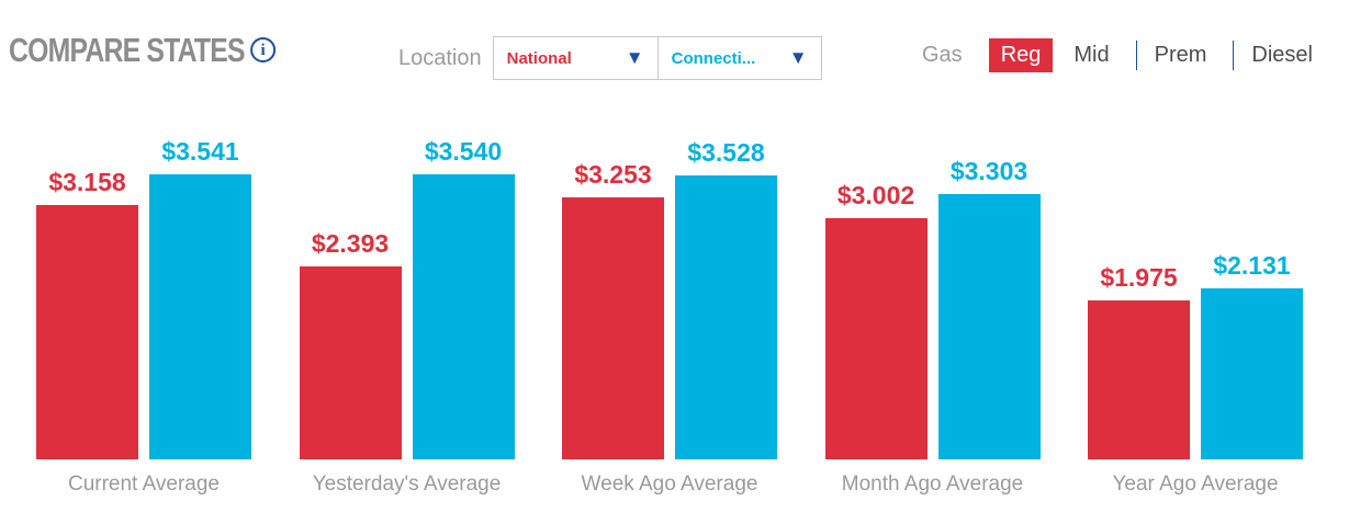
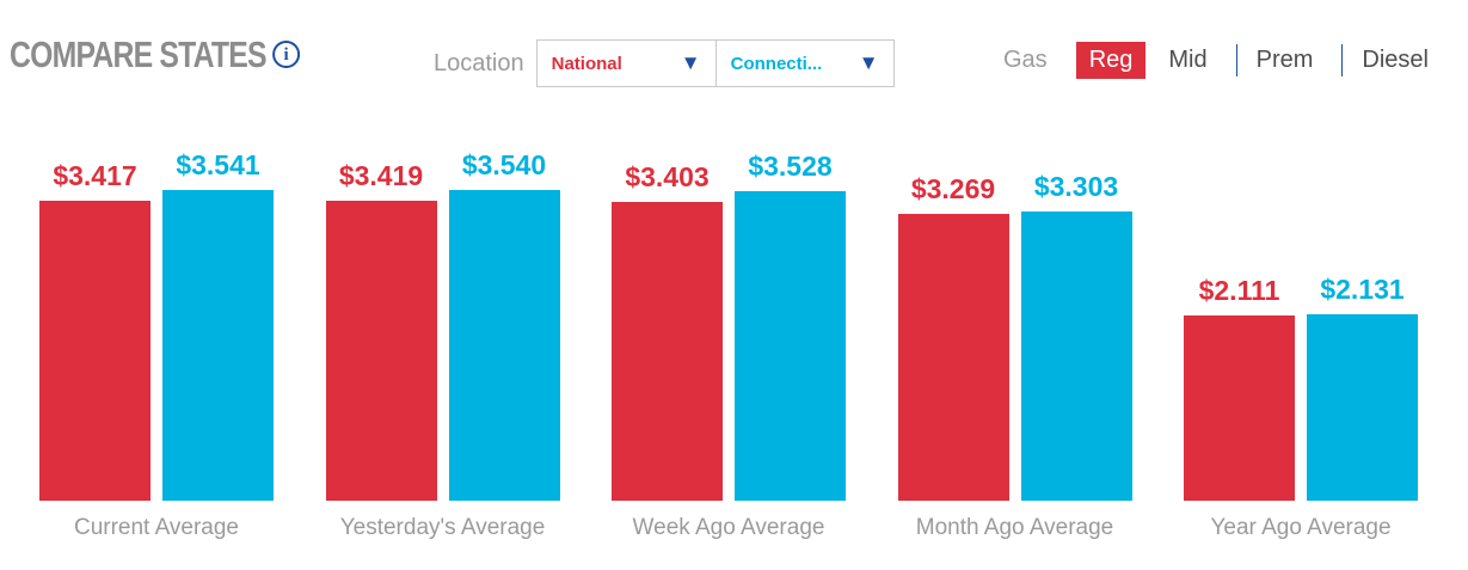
National/Current Average: $3.158 -> $3.417
National/Yesterday's Average: $2.393 -> $3.419
National/Week Ago Average: $3.253 -> $3.403
National/Month Ago Average: $3.002 -> $3.269
National/Year Ago Average: $1.975 -> $2.111
